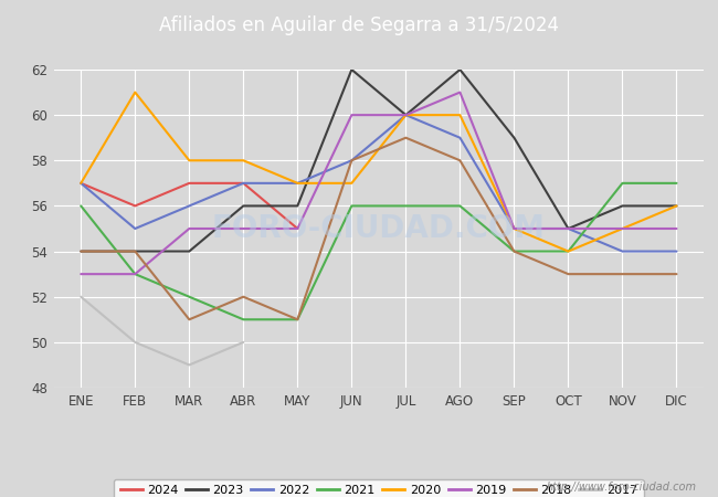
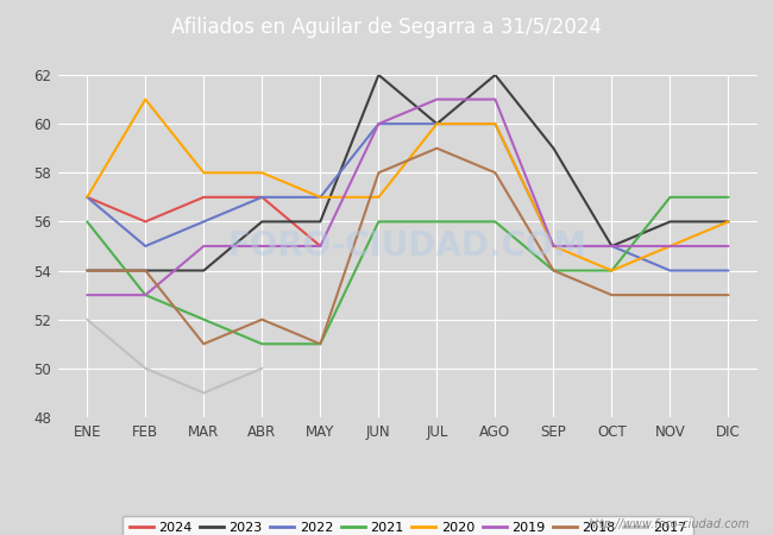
2022/JUN: 58 -> 60
2019/JUL: 60 -> 61
2022/AGO: 59 -> 60
